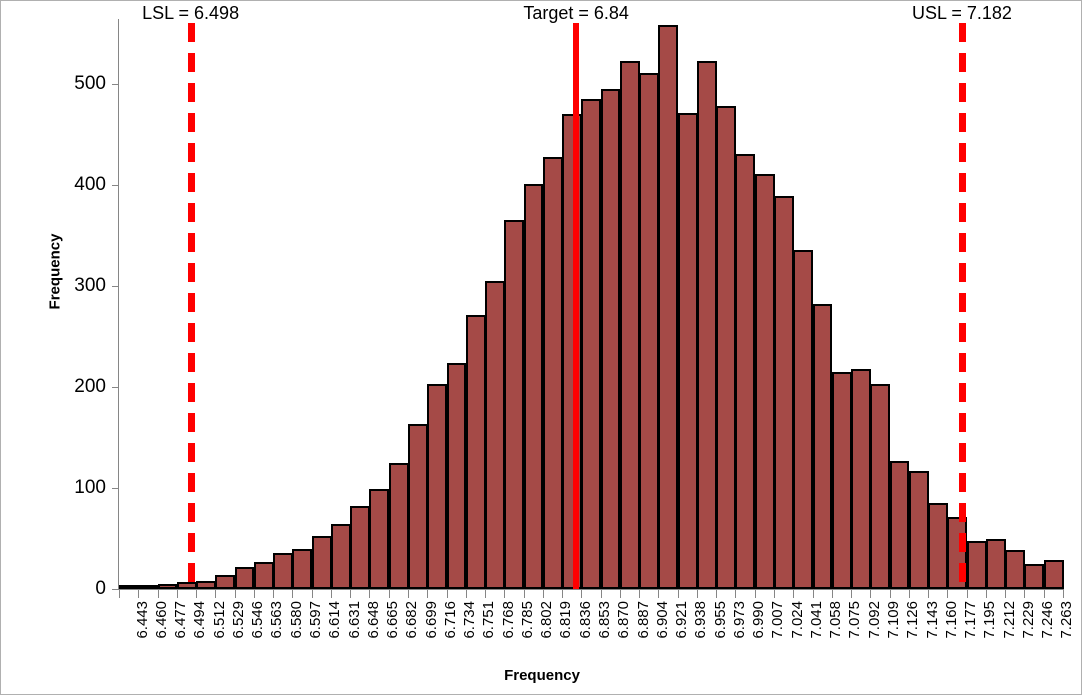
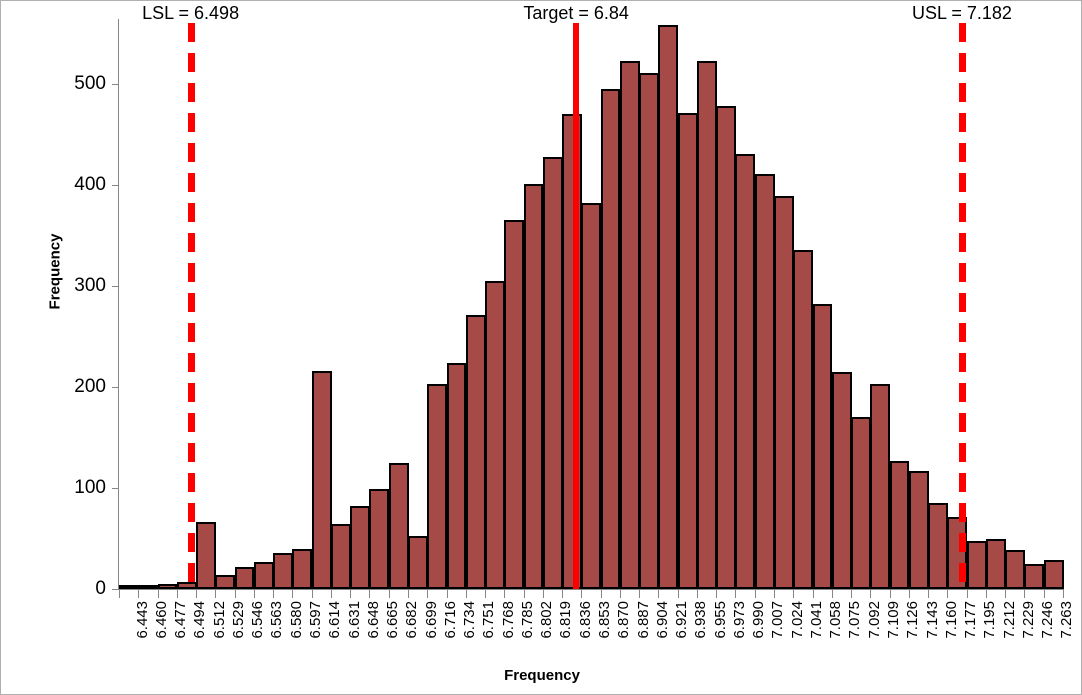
6.512: 8 -> 66
6.614: 52 -> 216
6.699: 163 -> 52
6.853: 485 -> 382
7.092: 218 -> 170
